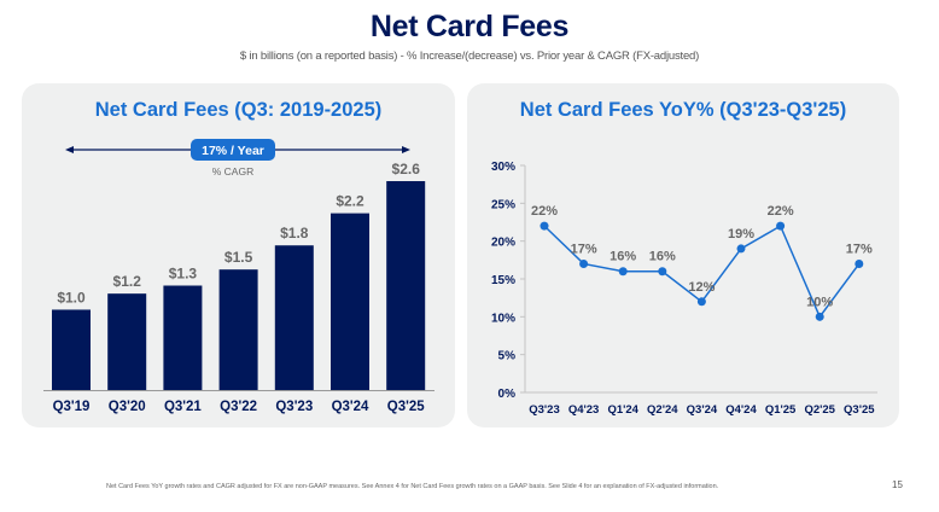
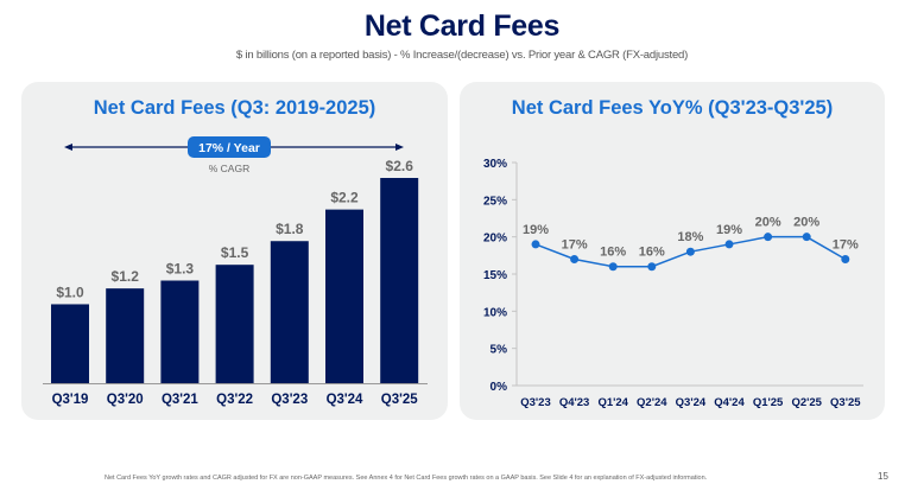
Net Card Fees YoY% (Q3'23-Q3'25)/Q3'23: 22% -> 19%
Net Card Fees YoY% (Q3'23-Q3'25)/Q3'24: 12% -> 18%
Net Card Fees YoY% (Q3'23-Q3'25)/Q1'25: 22% -> 20%
Net Card Fees YoY% (Q3'23-Q3'25)/Q2'25: 10% -> 20%
